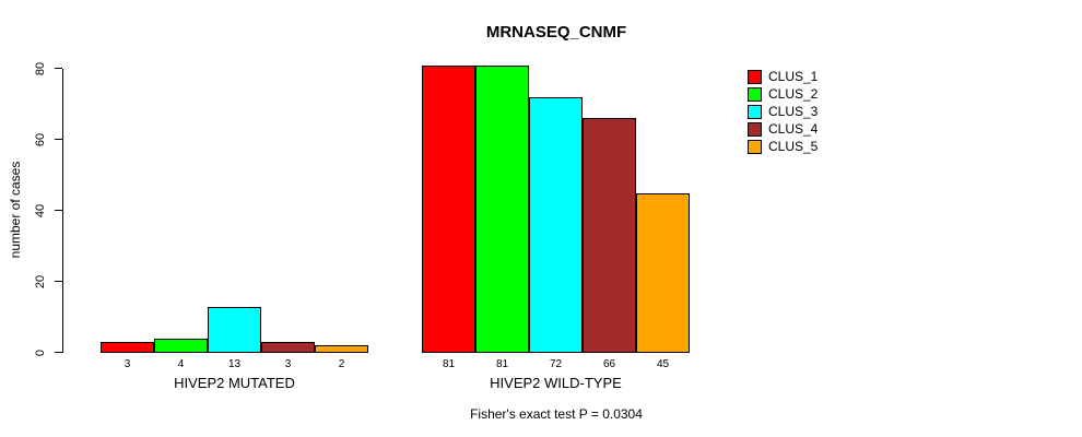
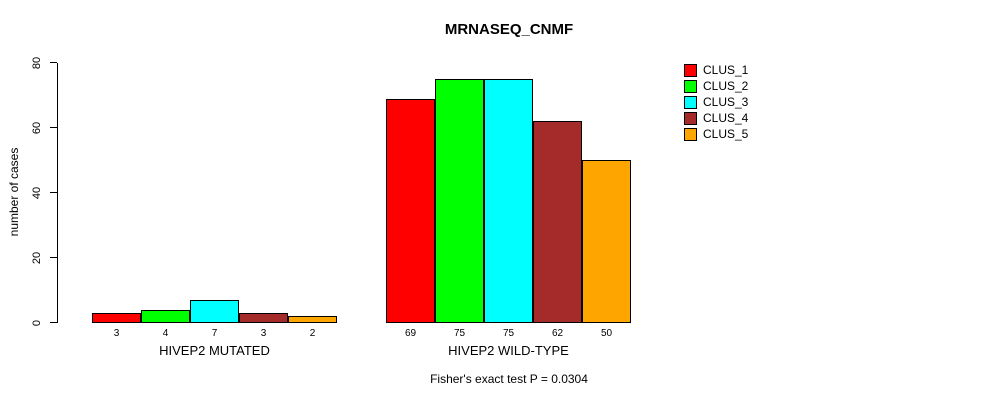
CLUS_3/HIVEP2 MUTATED: 13 -> 7
CLUS_1/HIVEP2 WILD-TYPE: 81 -> 69
CLUS_2/HIVEP2 WILD-TYPE: 81 -> 75
CLUS_3/HIVEP2 WILD-TYPE: 72 -> 75
CLUS_4/HIVEP2 WILD-TYPE: 66 -> 62
CLUS_5/HIVEP2 WILD-TYPE: 45 -> 50
